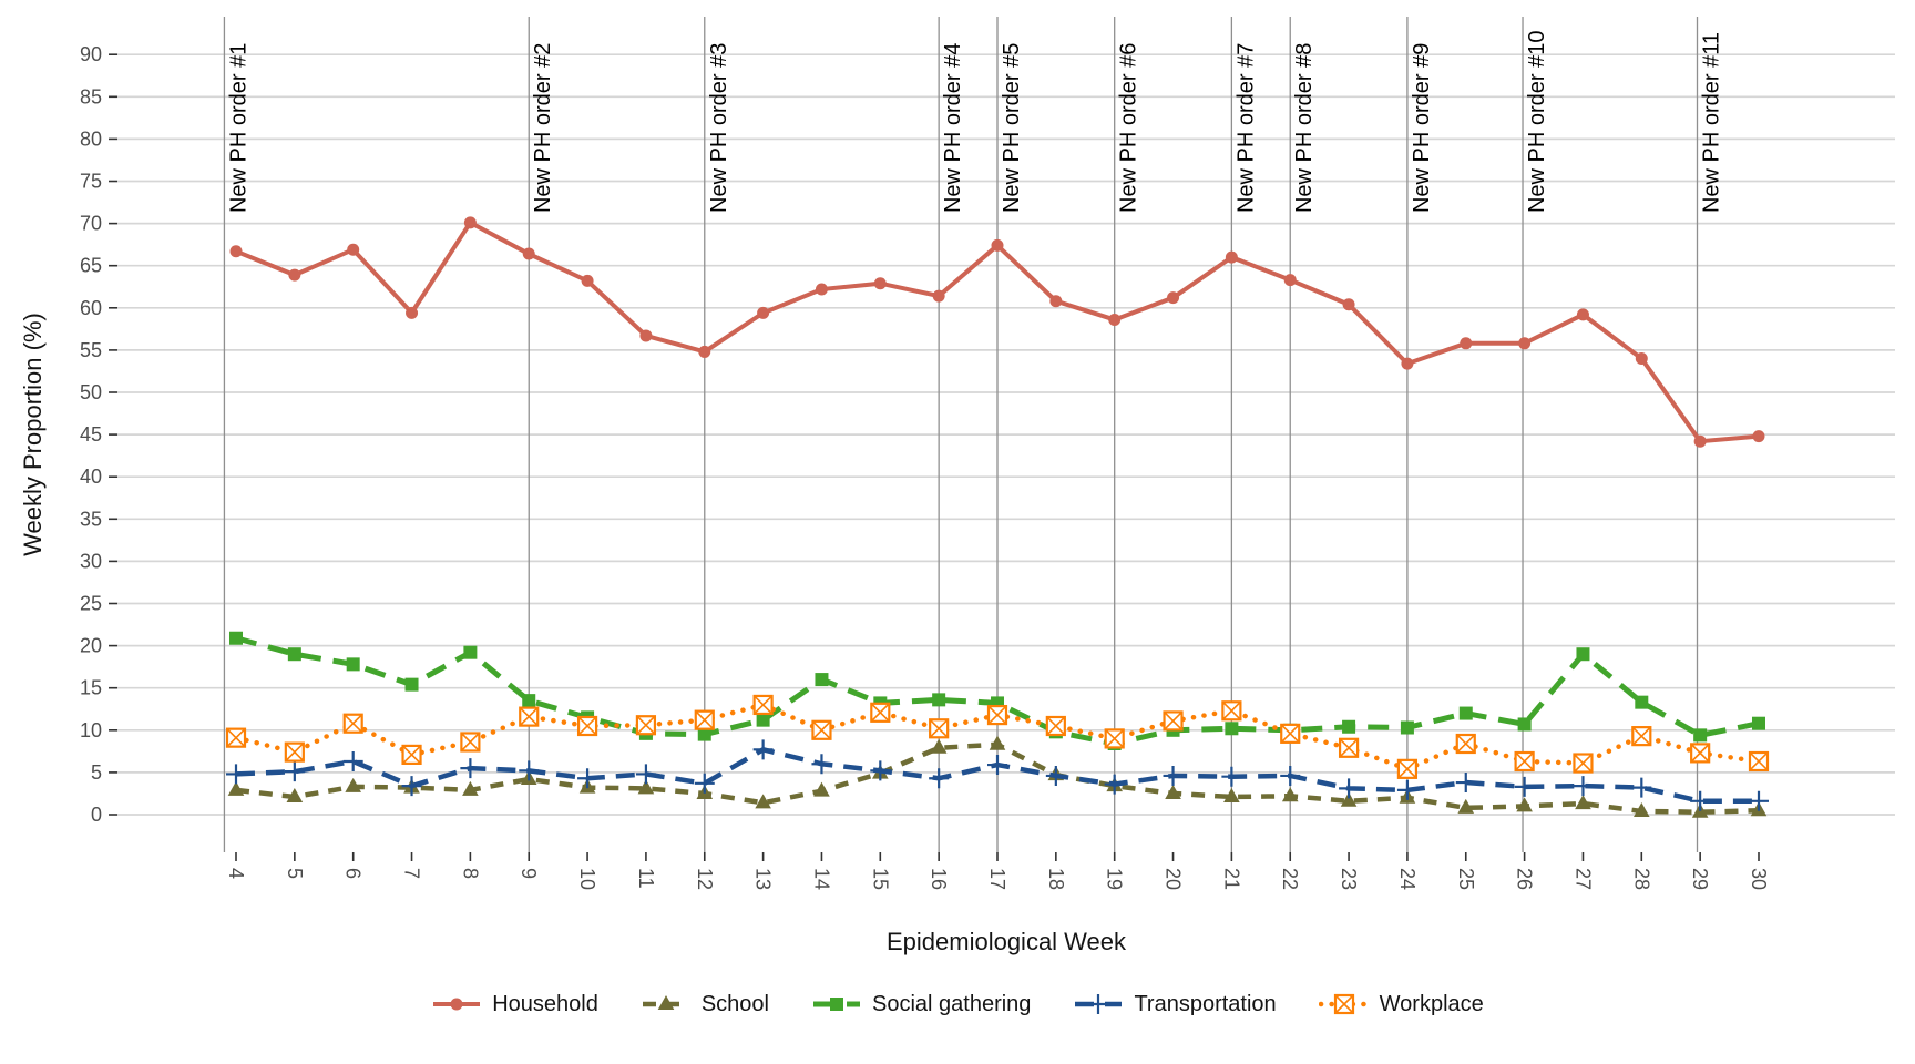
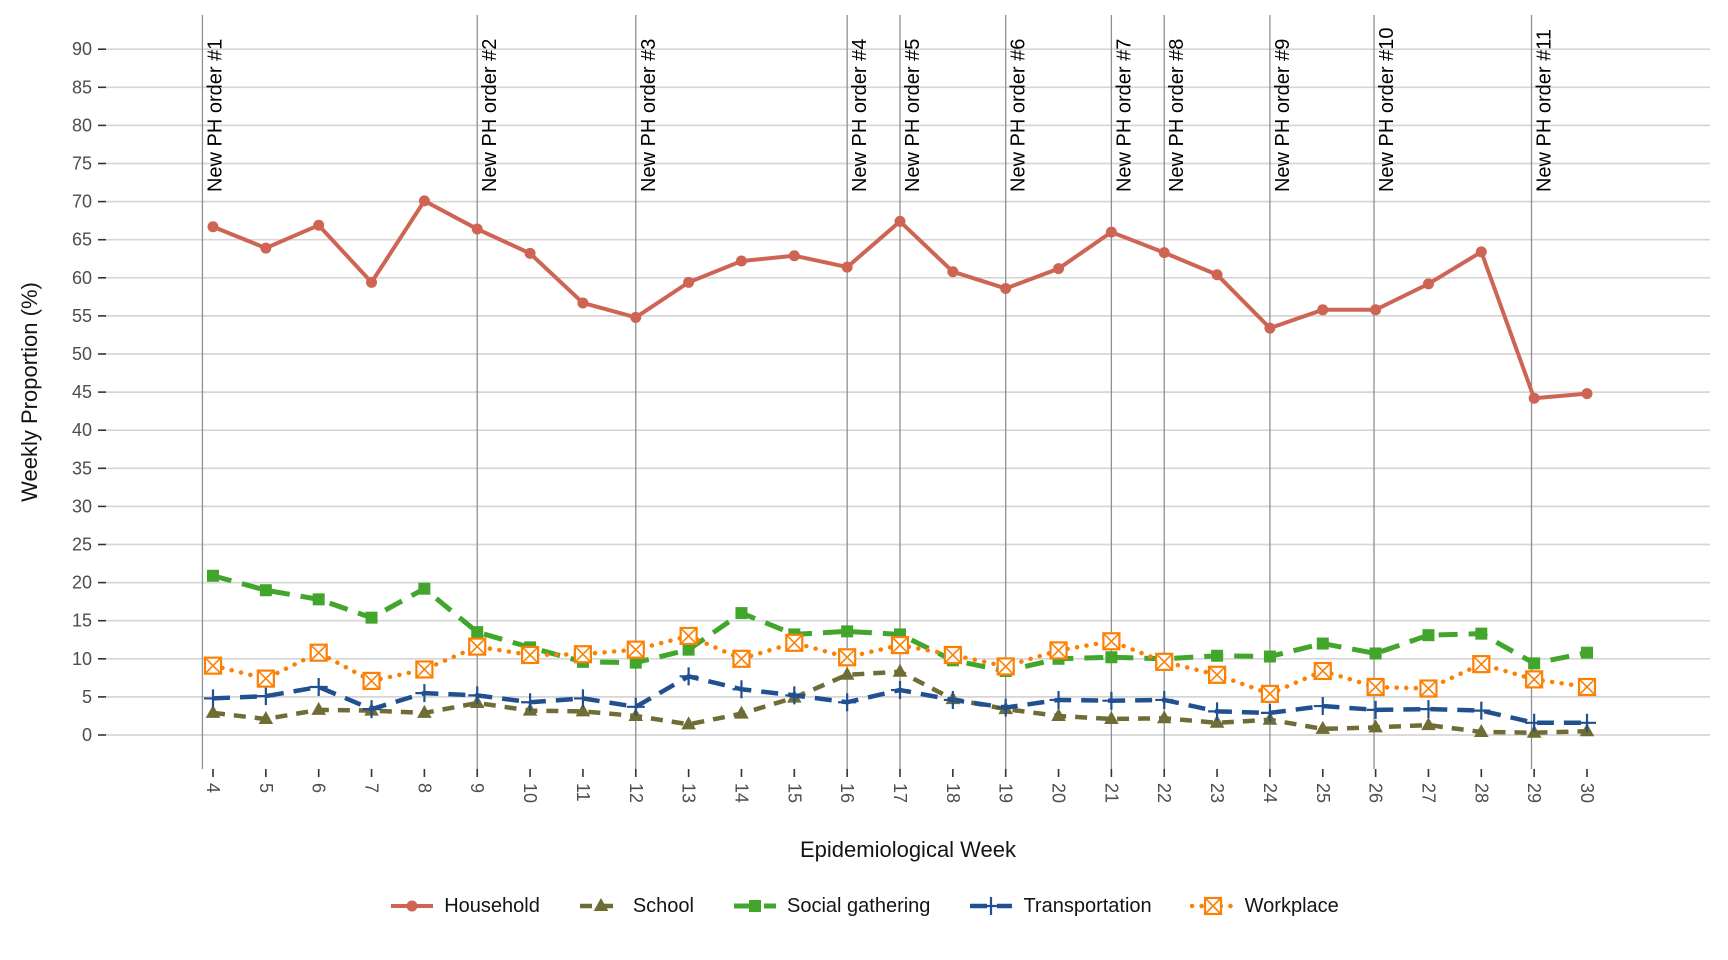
Social gathering/27: 19 -> 13
Household/28: 54 -> 63
